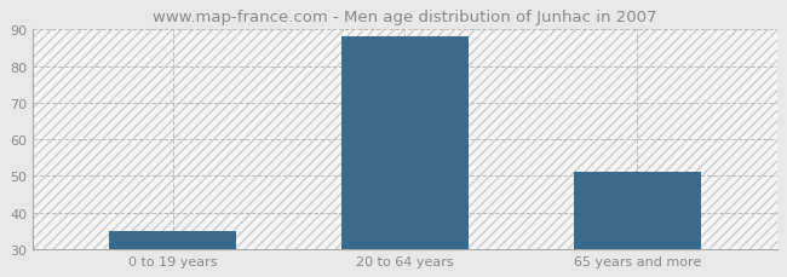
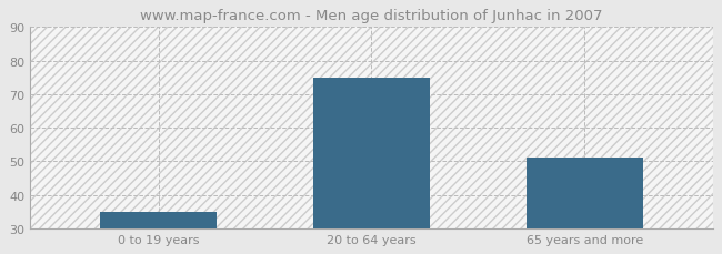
20 to 64 years: 88 -> 75
